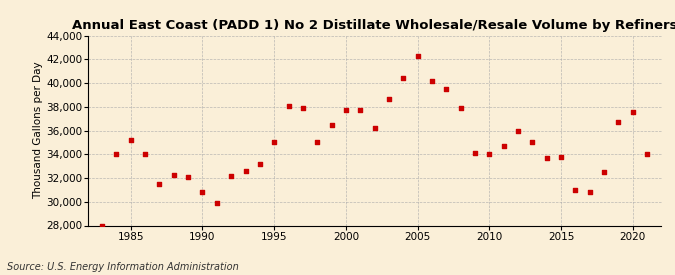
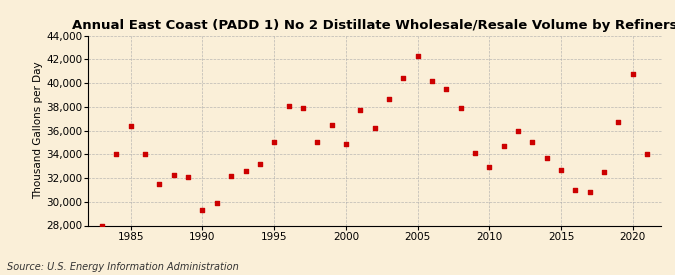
1985: 35,200 -> 36,400
1990: 30,800 -> 29,300
2000: 37,700 -> 34,900
2010: 34,000 -> 32,900
2015: 33,800 -> 32,700
2020: 37,600 -> 40,800
